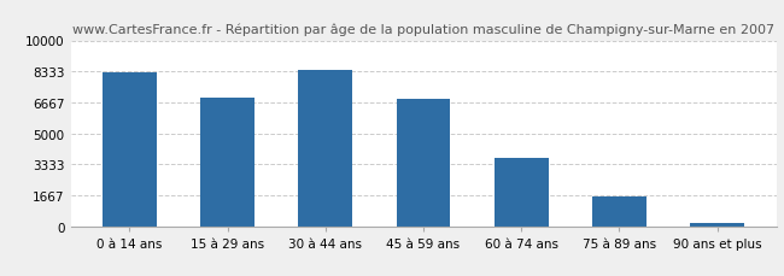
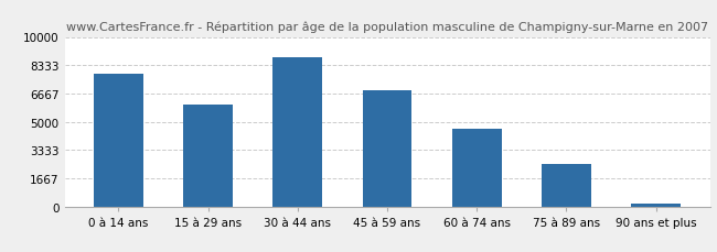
0 à 14 ans: 8200 -> 7800
15 à 29 ans: 6900 -> 6000
30 à 44 ans: 8400 -> 8800
60 à 74 ans: 3700 -> 4600
75 à 89 ans: 1600 -> 2500
